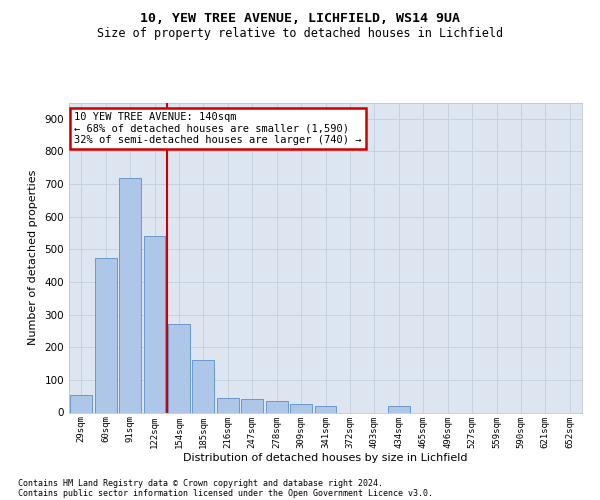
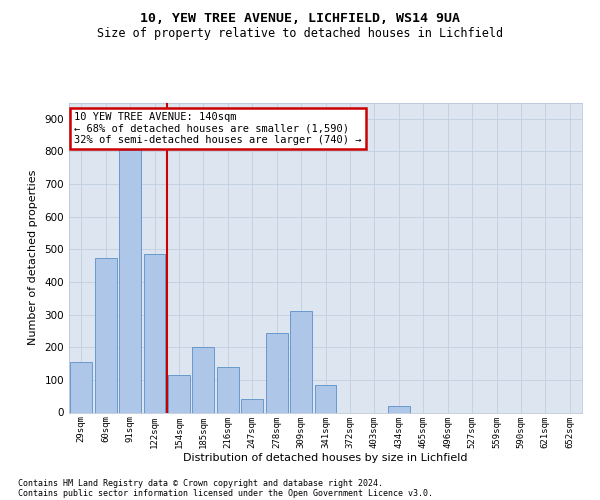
29sqm: 55 -> 155
91sqm: 720 -> 805
122sqm: 540 -> 485
154sqm: 270 -> 115
185sqm: 160 -> 200
216sqm: 45 -> 140
278sqm: 35 -> 245
309sqm: 25 -> 310
341sqm: 20 -> 85
